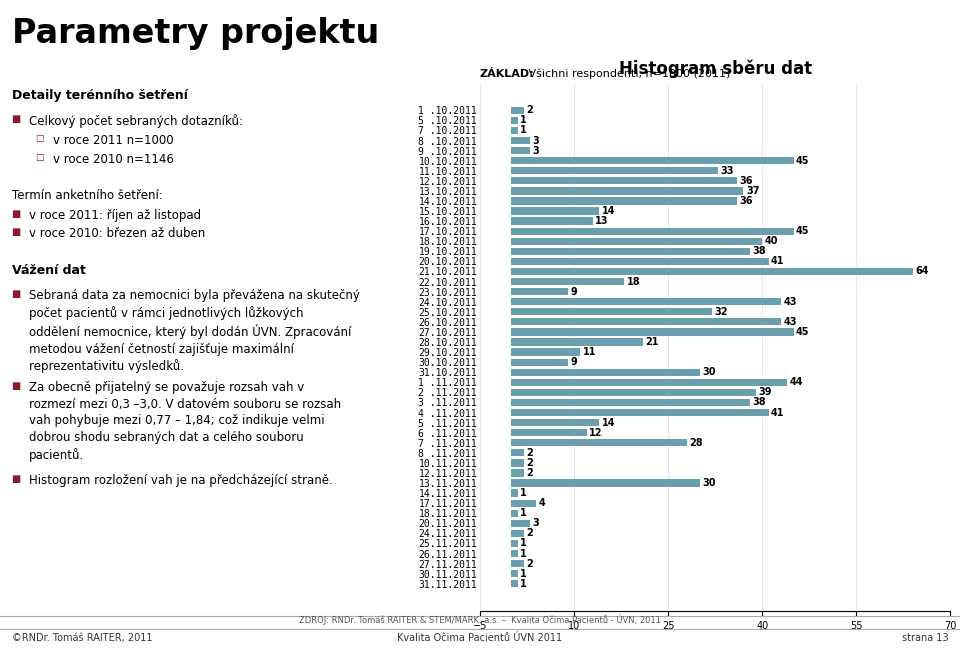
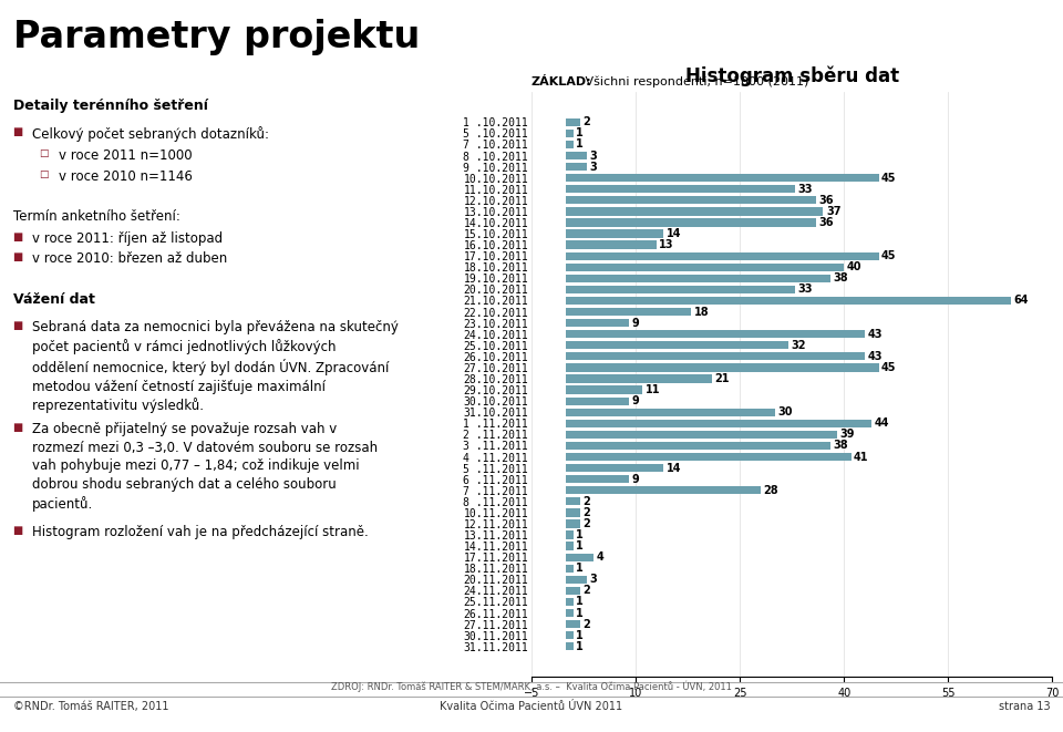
20.10.2011: 41 -> 33
6 .11.2011: 12 -> 9
13.11.2011: 30 -> 1
